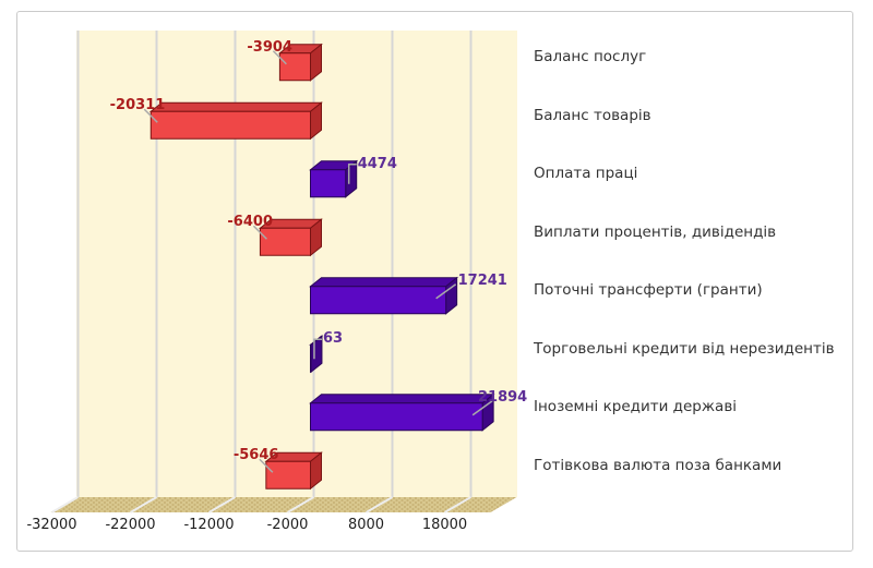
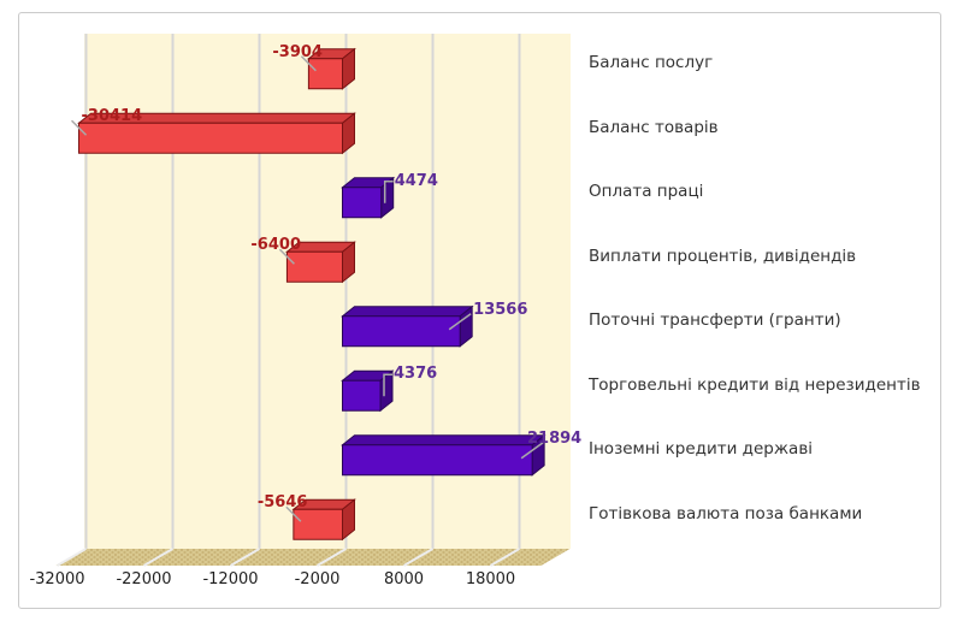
Баланс товарів: -20311 -> -30414
Поточні трансферти (гранти): 17241 -> 13566
Торговельні кредити від нерезидентів: 63 -> 4376
